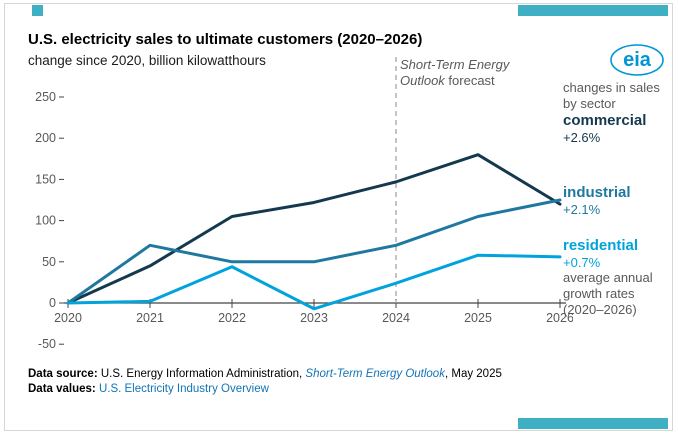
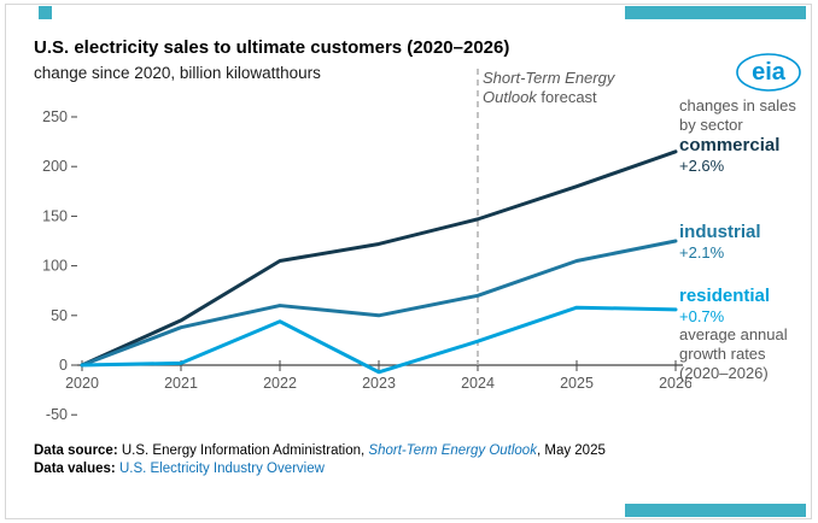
industrial/2021: 70 -> 40
industrial/2022: 50 -> 60
commercial/2026: 120 -> 220
